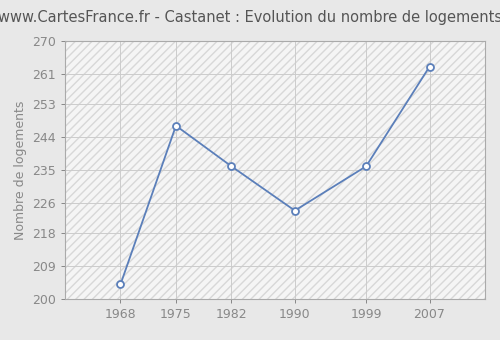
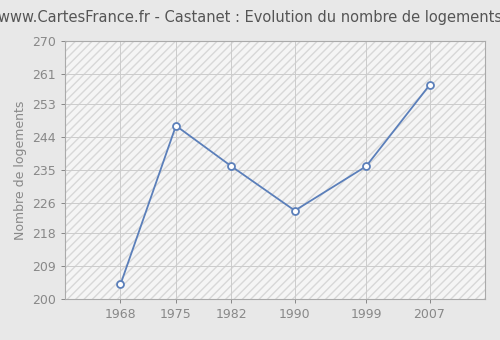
2007: 263 -> 258
